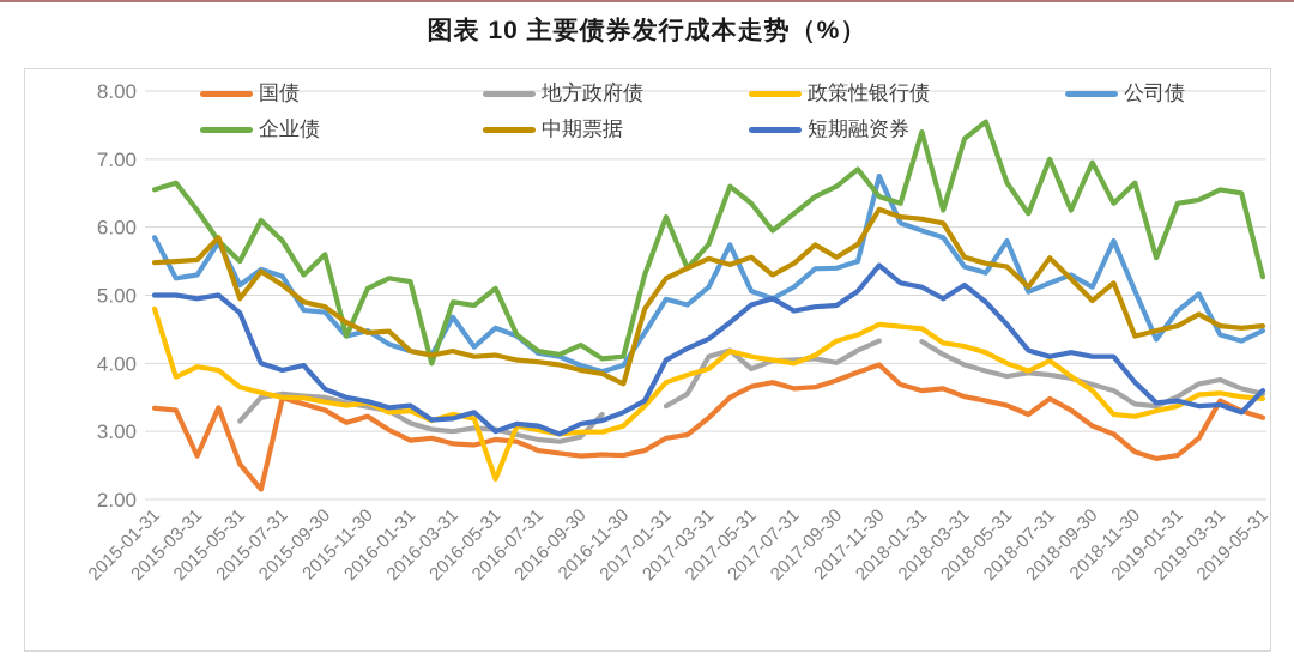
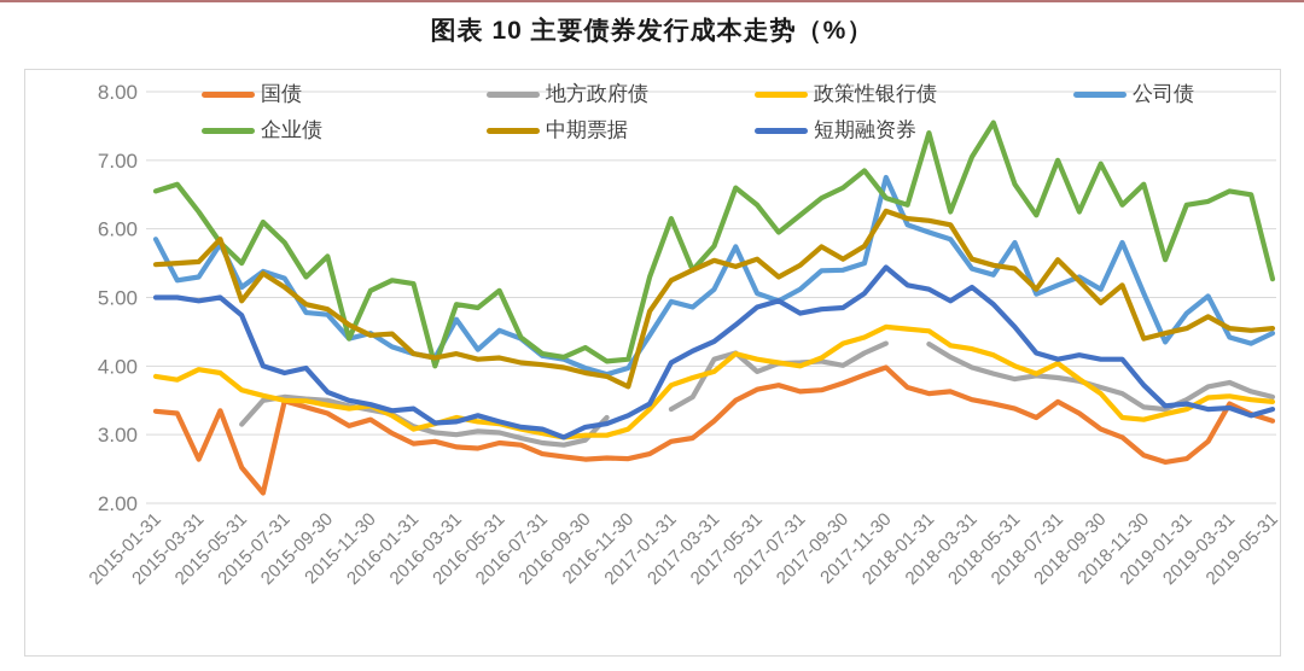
政策性银行债/2015-01-31: 4.8 -> 3.9
政策性银行债/2016-01-31: 3.3 -> 3.1
政策性银行债/2016-05-31: 2.3 -> 3.2
短期融资券/2016-05-31: 3.0 -> 3.2
企业债/2018-03-31: 7.3 -> 7.0
短期融资券/2019-05-31: 3.6 -> 3.4
